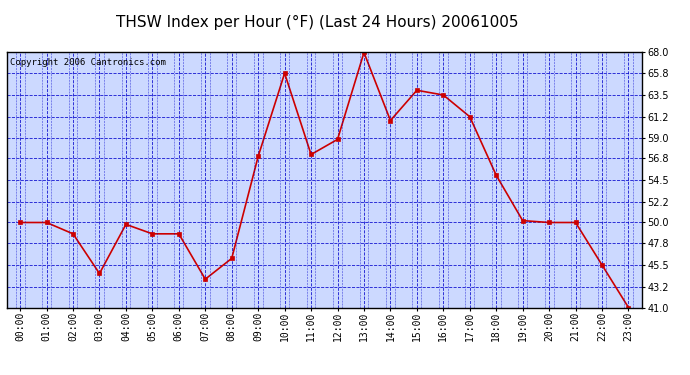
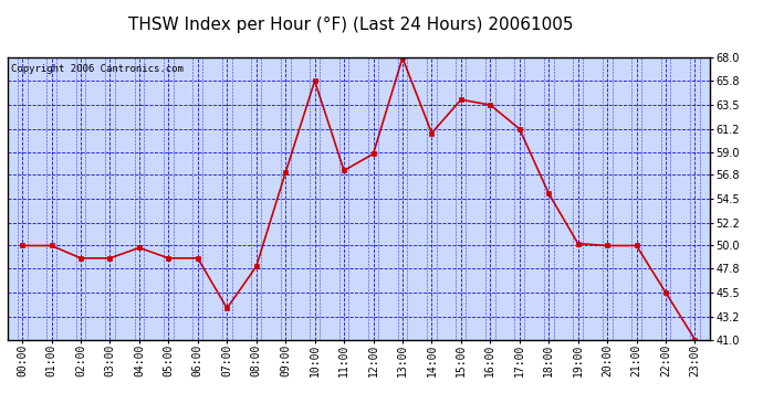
03:00: 44.6 -> 48.8
08:00: 46.2 -> 48.0
